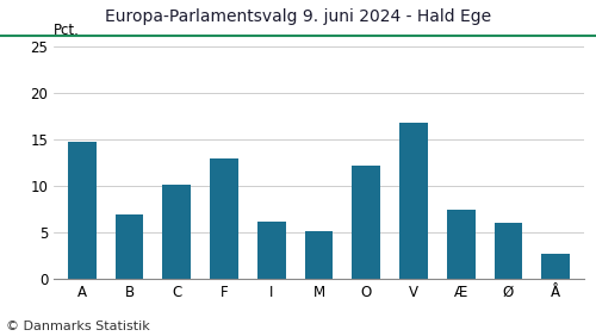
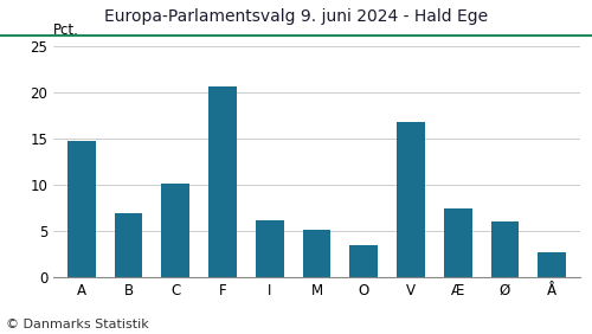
F: 13.0 -> 20.7
O: 12.2 -> 3.5
